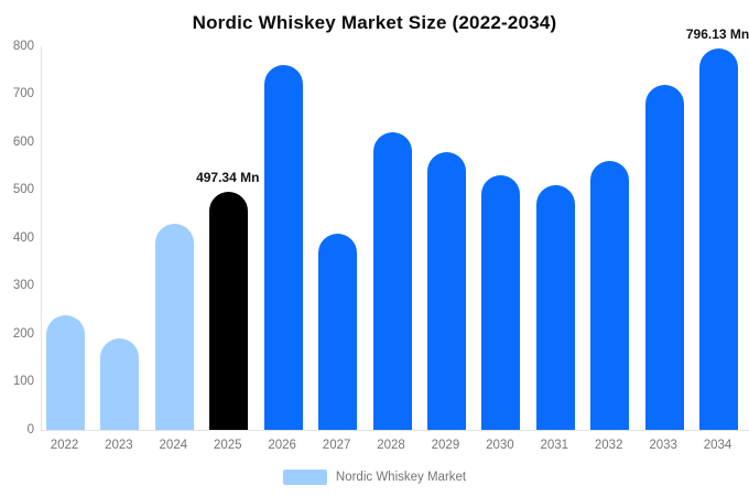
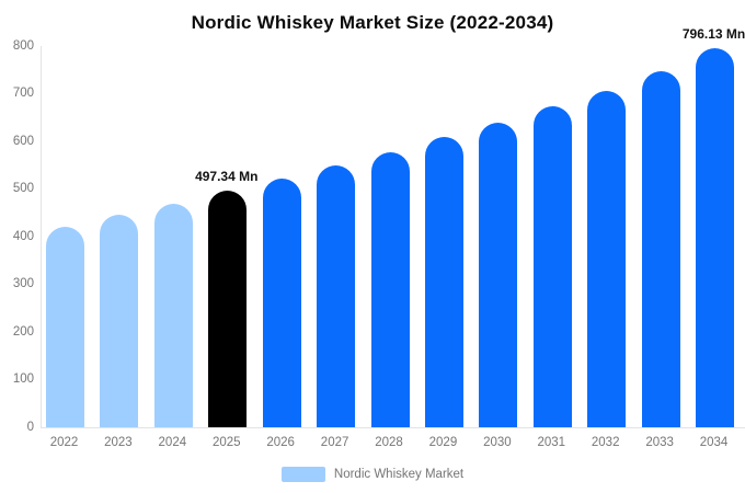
2022: 240 -> 420
2023: 190 -> 440
2024: 430 -> 470
2026: 760 -> 520
2027: 410 -> 550
2028: 620 -> 580
2029: 580 -> 610
2030: 530 -> 640
2031: 510 -> 670
2032: 560 -> 710
2033: 720 -> 750
